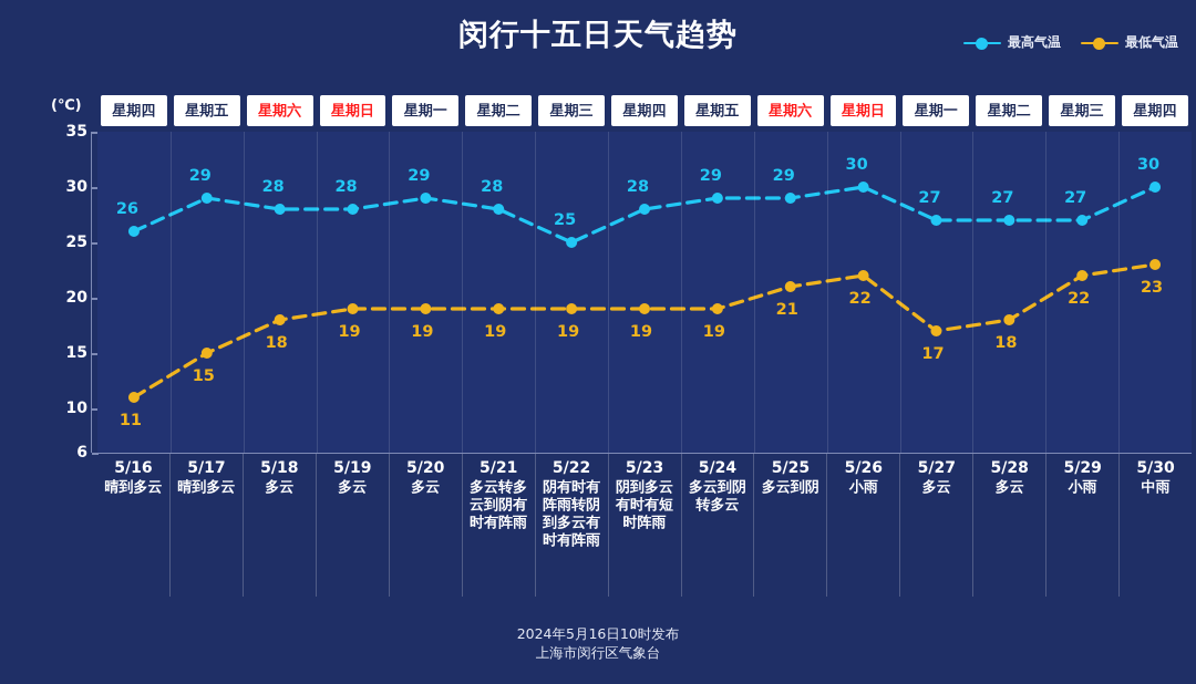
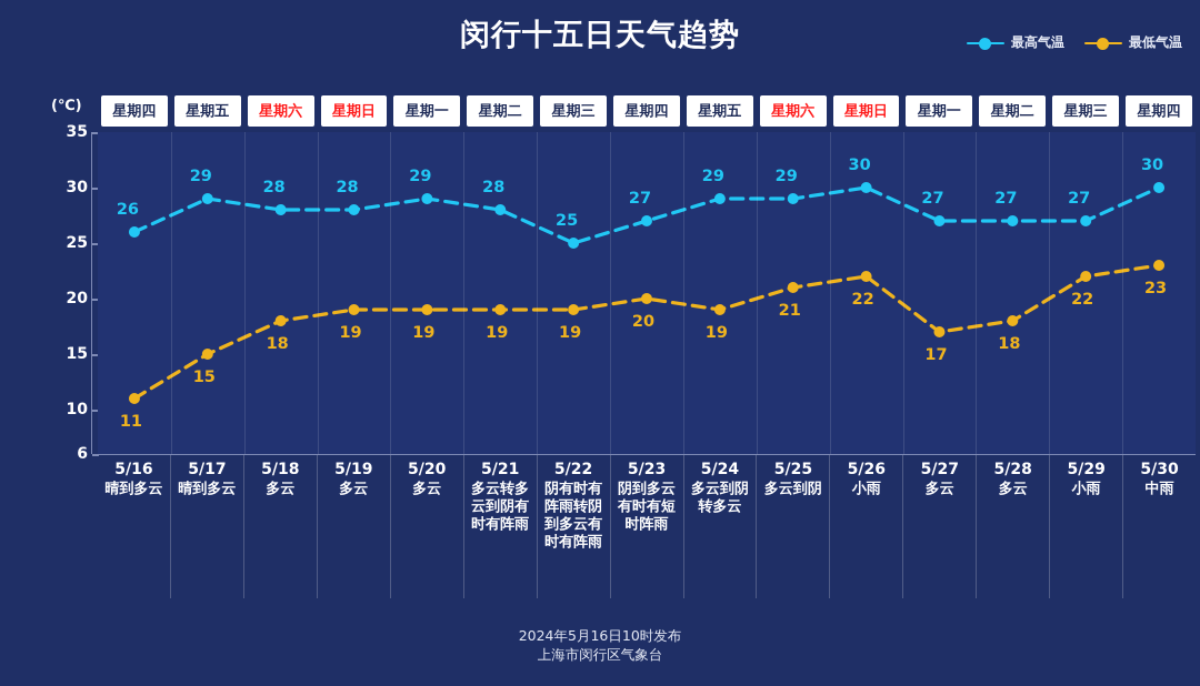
最高气温/5/23: 28 -> 27
最低气温/5/23: 19 -> 20
